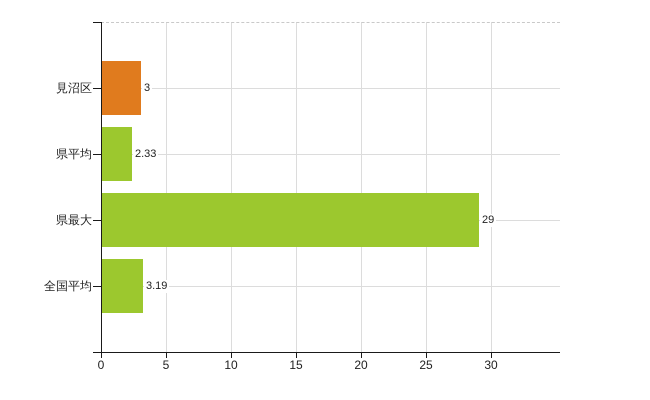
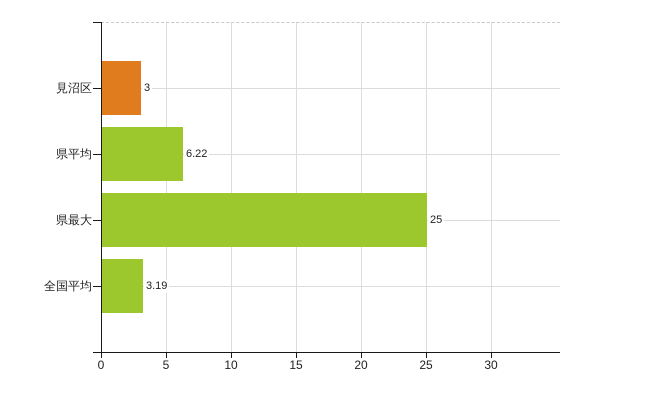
県平均: 2.33 -> 6.22
県最大: 29 -> 25
